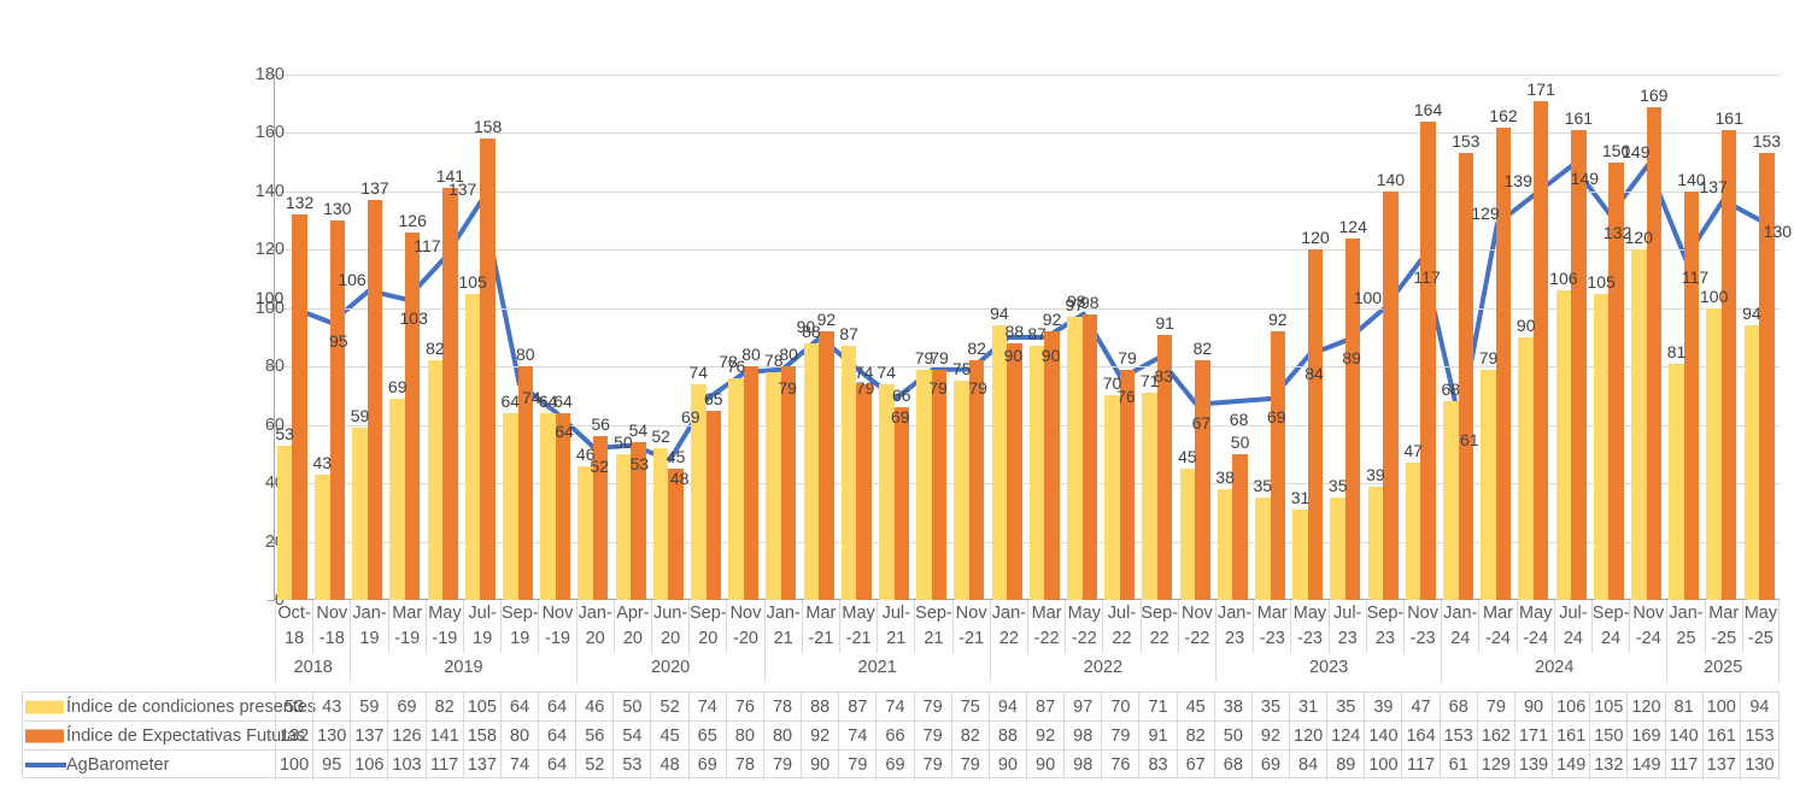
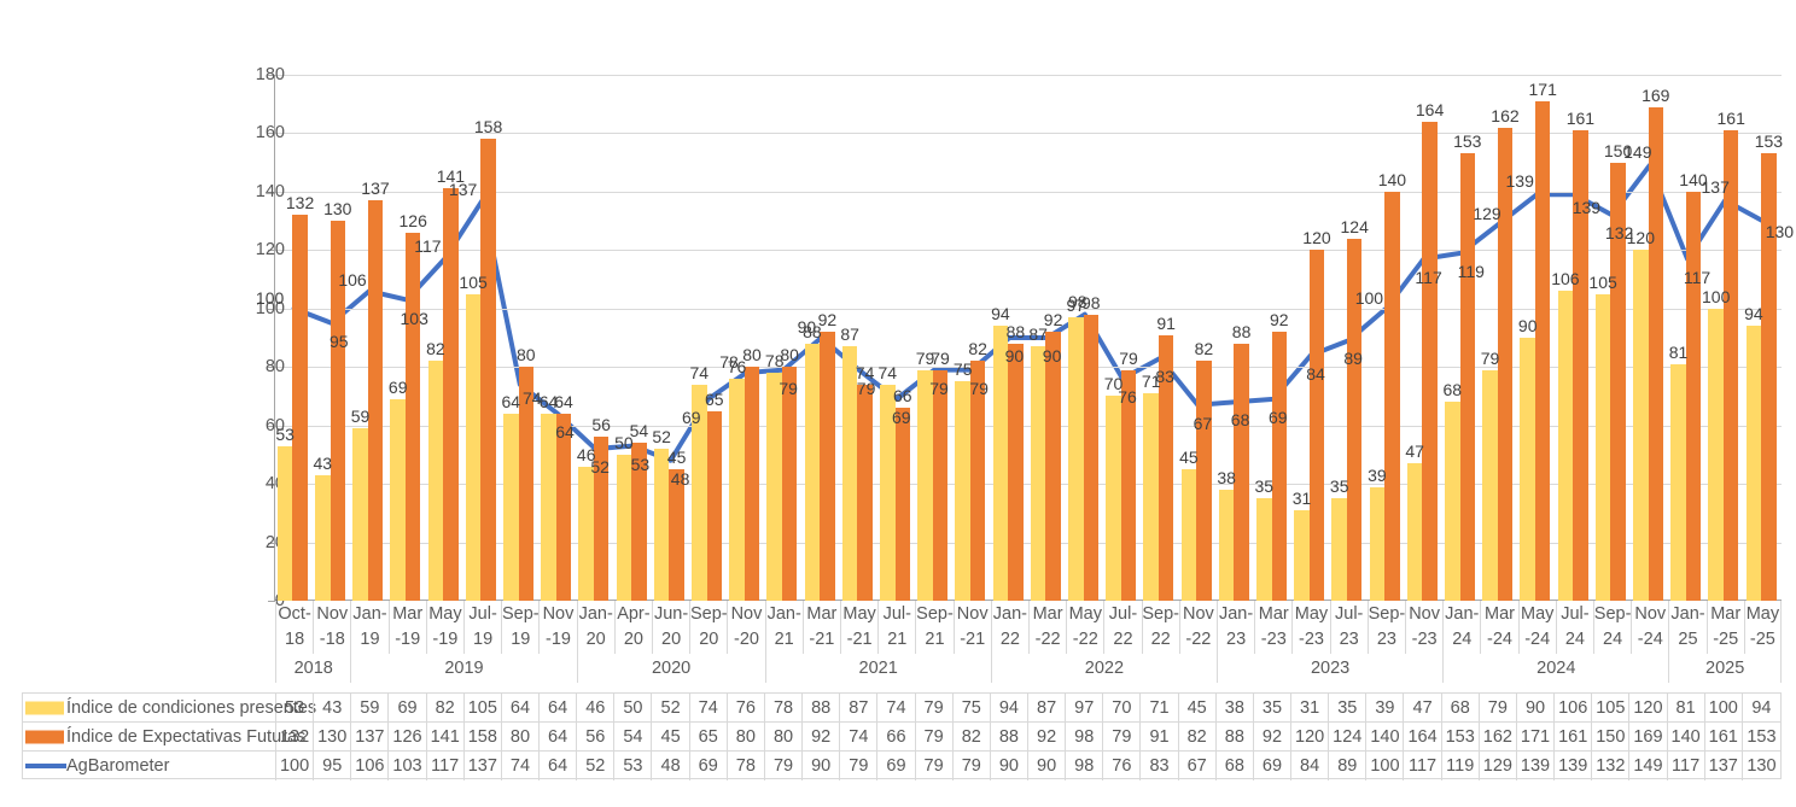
Índice de Expectativas Futuras/Jan-23: 50 -> 88
AgBarometer/Jan-24: 61 -> 119
AgBarometer/Jul-24: 149 -> 139
